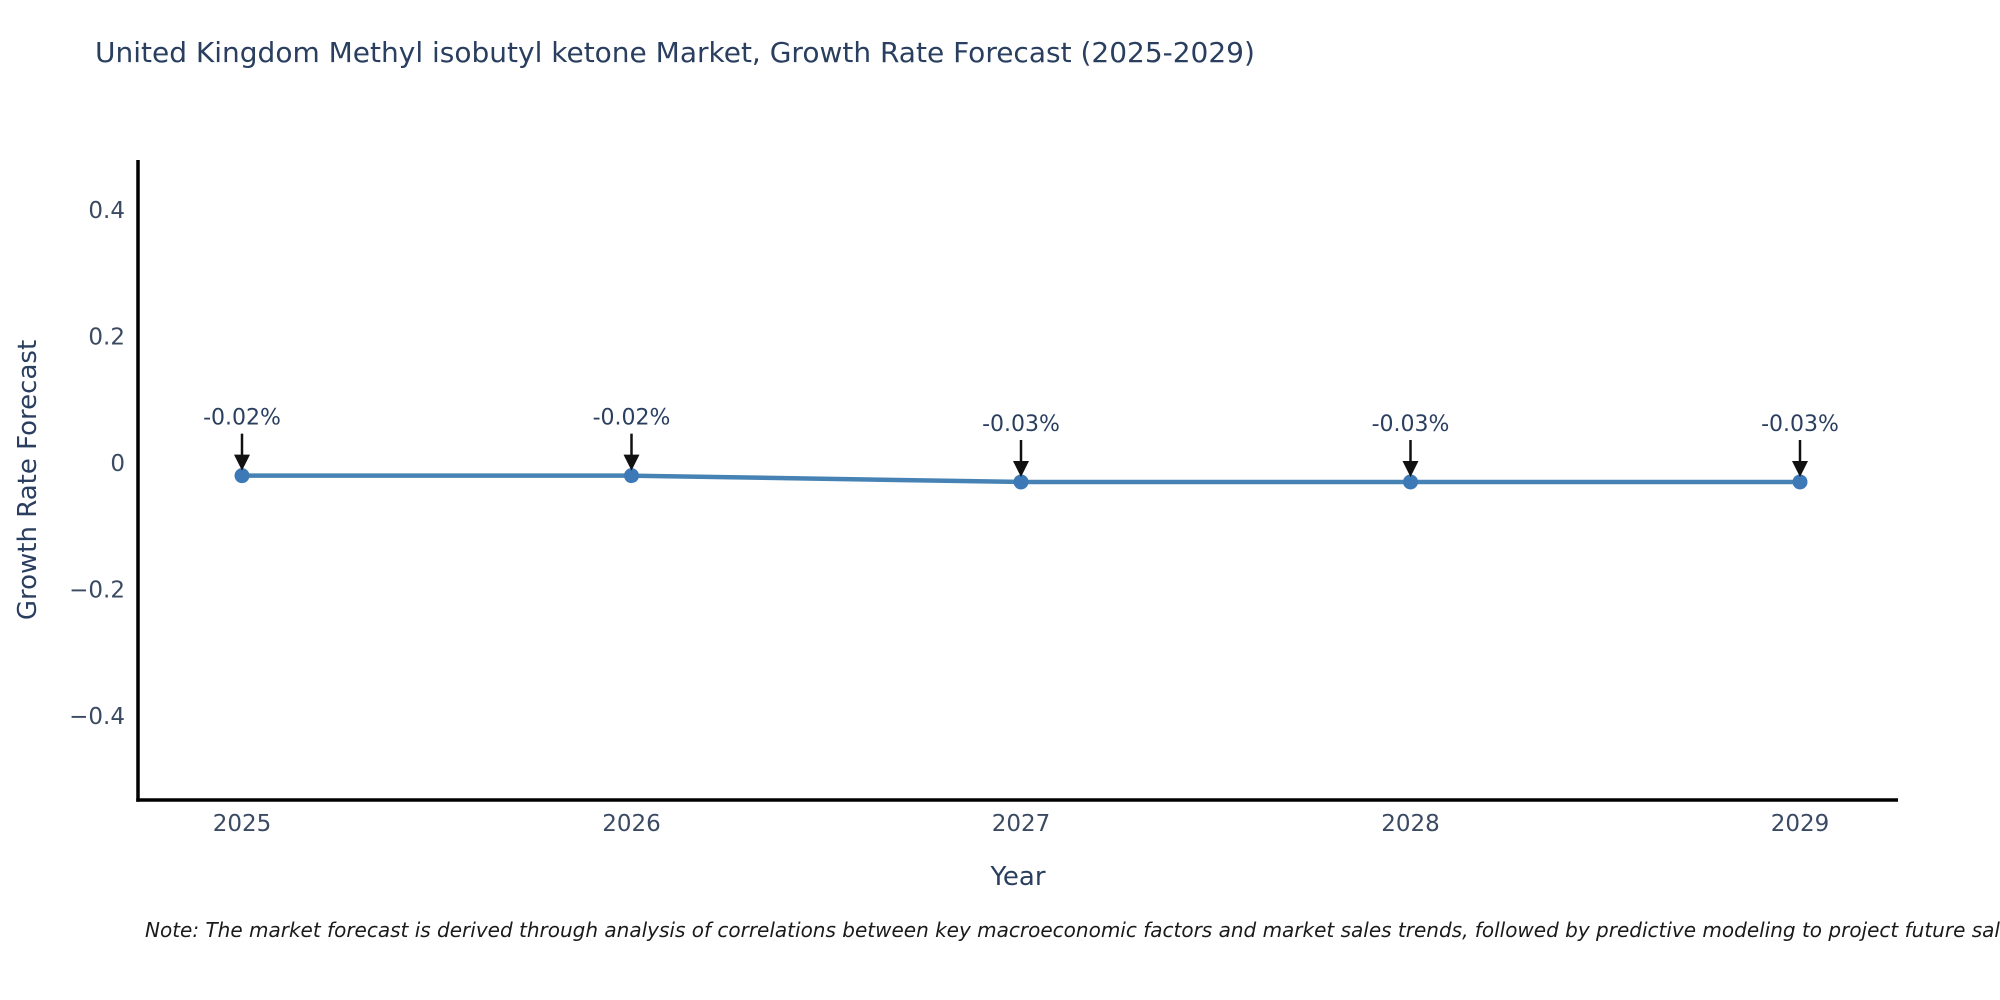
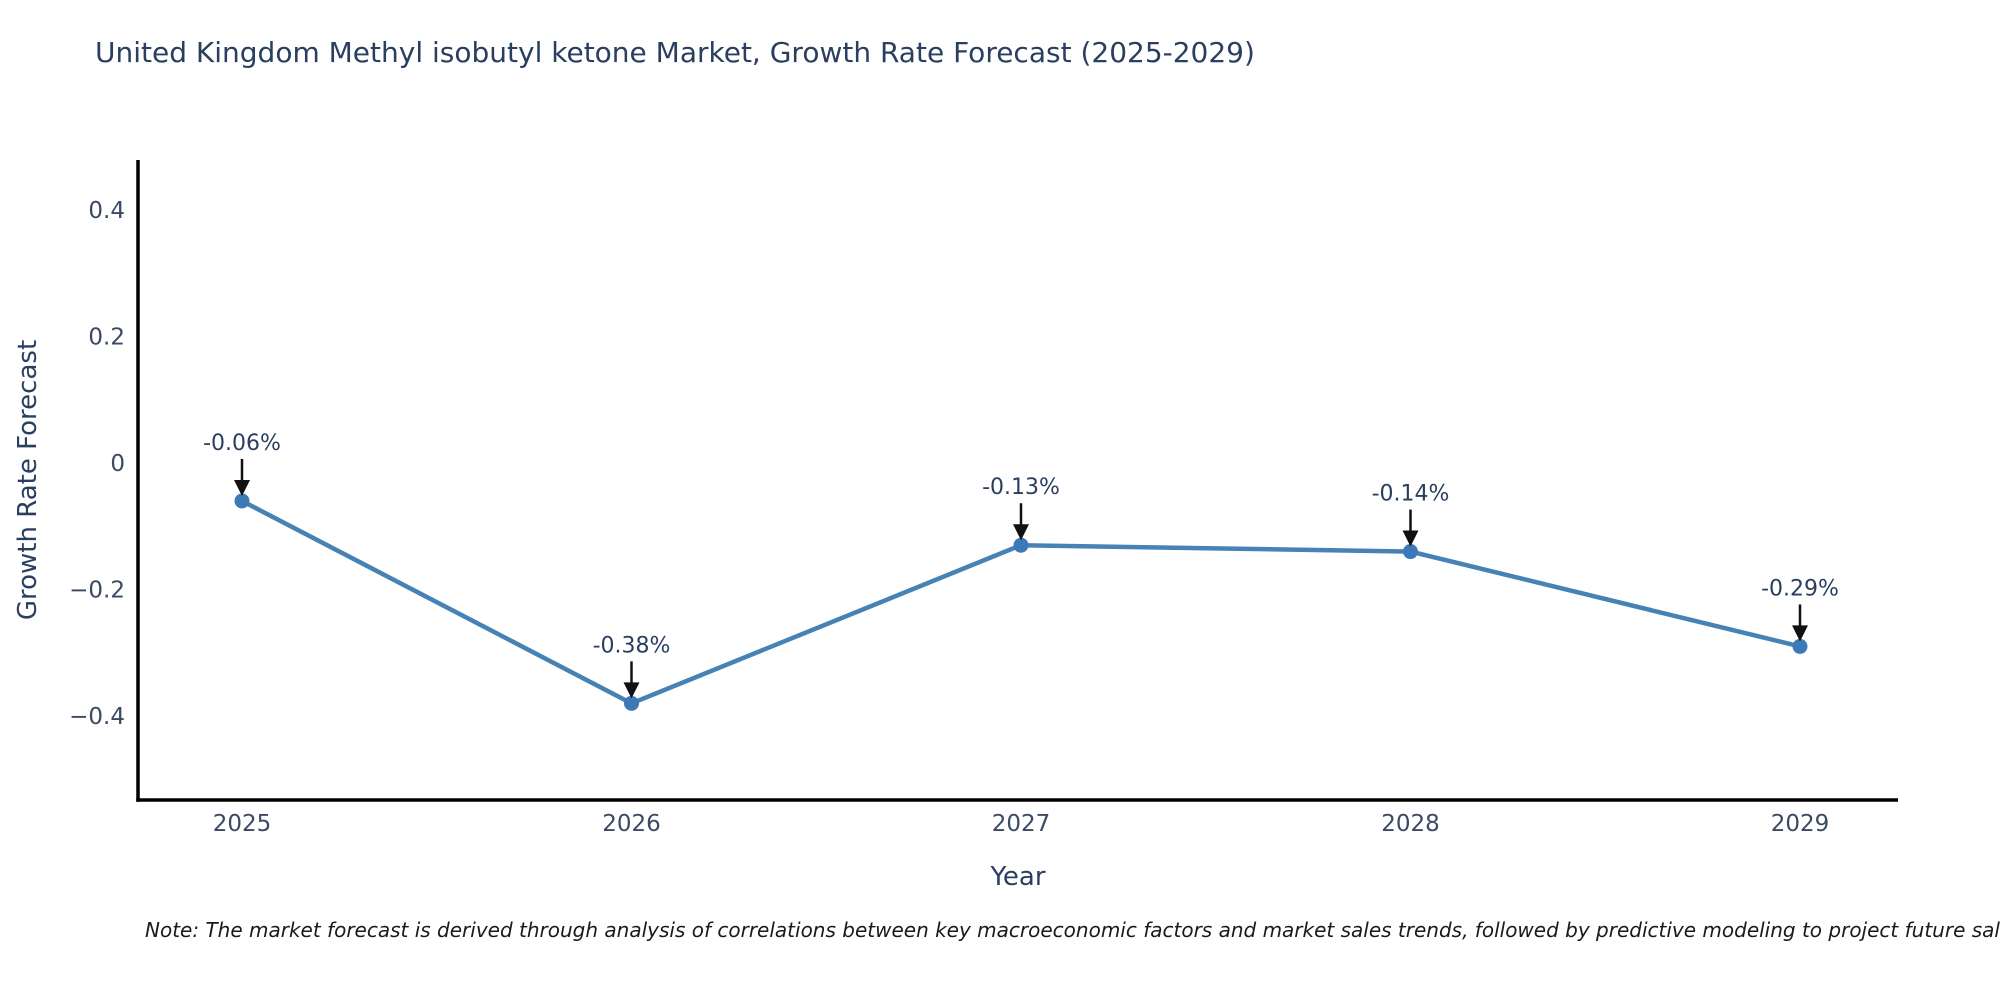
2025: -0.02% -> -0.06%
2026: -0.02% -> -0.38%
2027: -0.03% -> -0.13%
2028: -0.03% -> -0.14%
2029: -0.03% -> -0.29%
